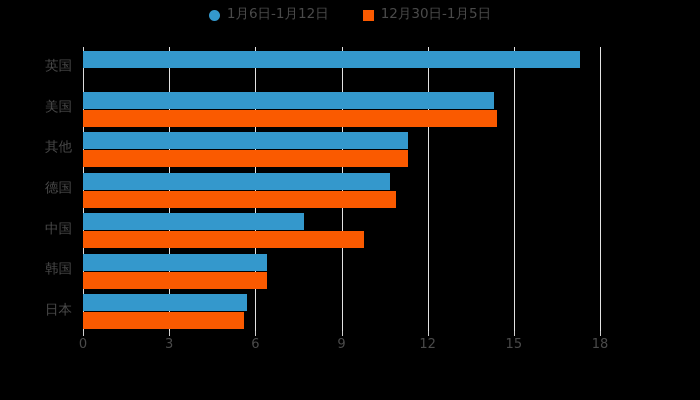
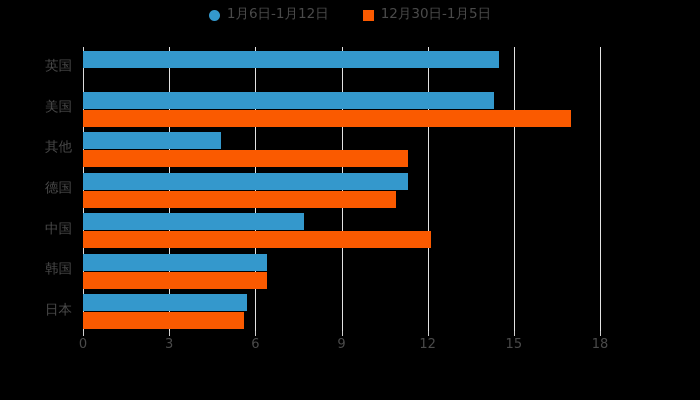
1月6日-1月12日/英国: 17.3 -> 14.5
12月30日-1月5日/美国: 14.4 -> 17.0
1月6日-1月12日/其他: 11.3 -> 4.8
1月6日-1月12日/德国: 10.7 -> 11.3
12月30日-1月5日/中国: 9.8 -> 12.1
